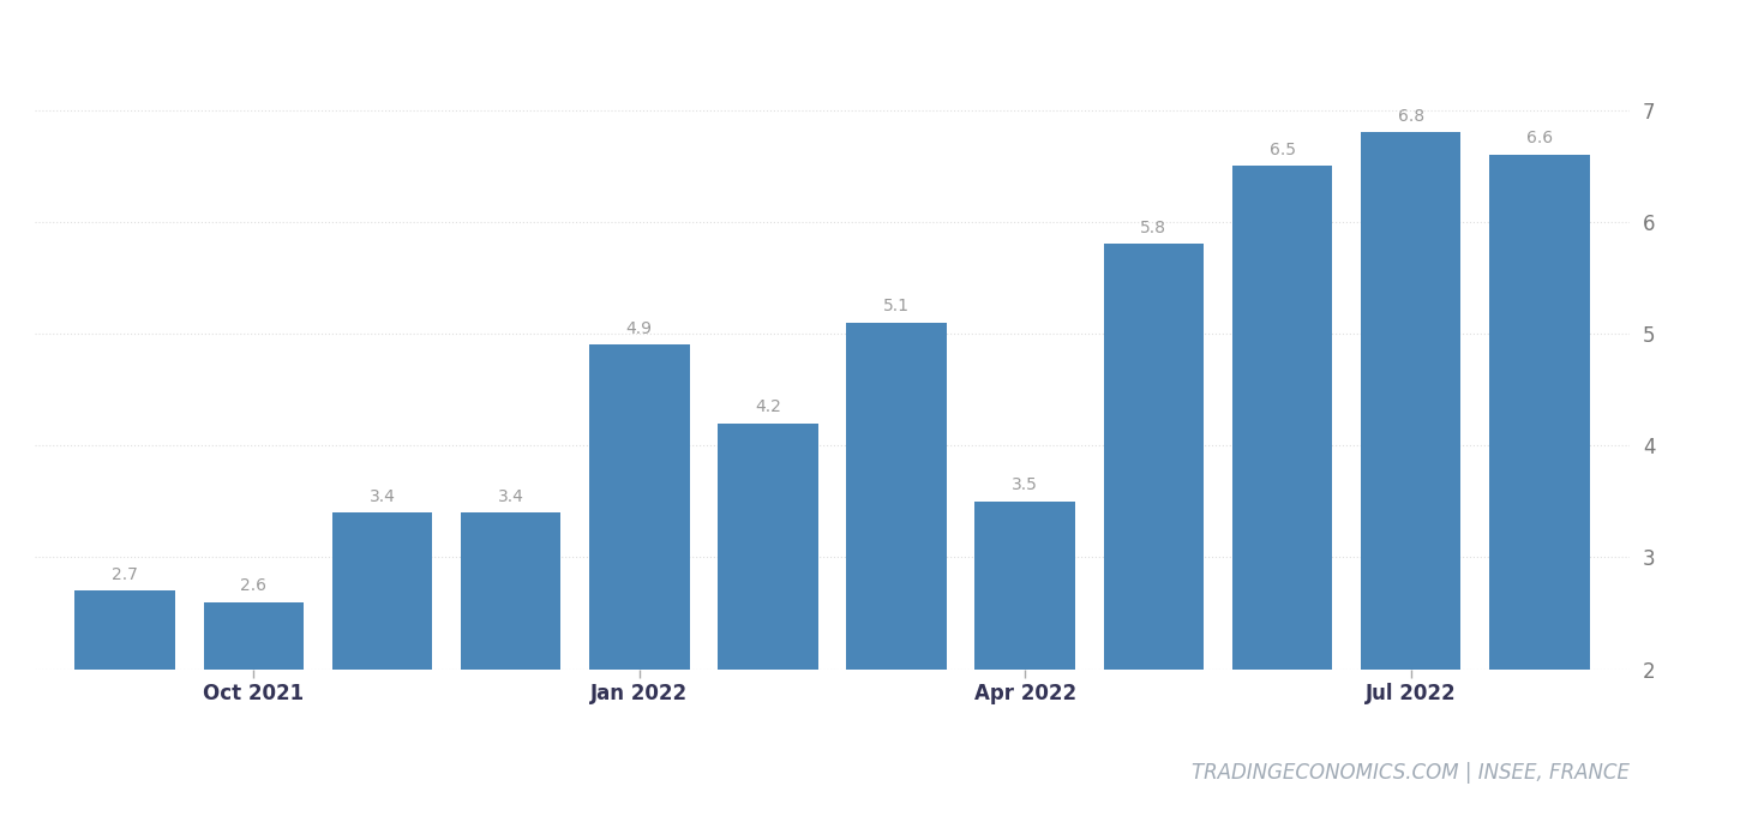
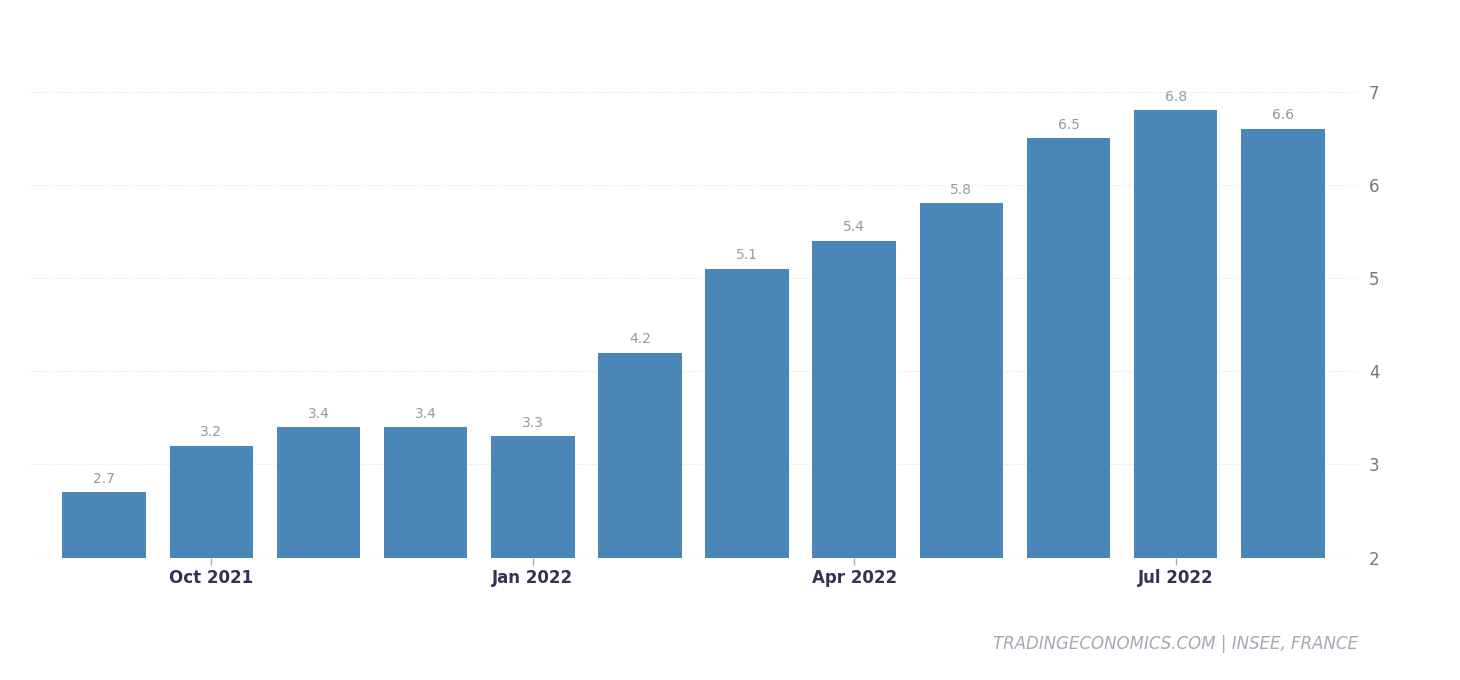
Oct 2021: 2.6 -> 3.2
Jan 2022: 4.9 -> 3.3
Apr 2022: 3.5 -> 5.4
